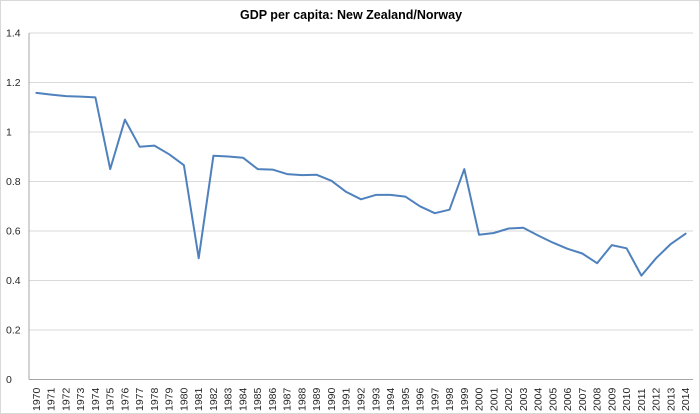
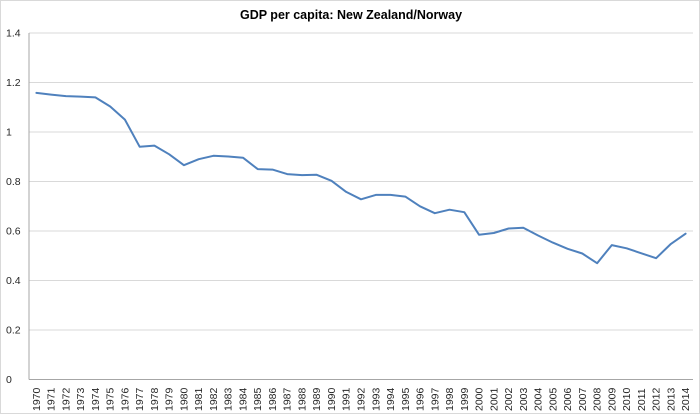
1975: 0.85 -> 1.10
1981: 0.49 -> 0.89
1999: 0.85 -> 0.68
2011: 0.42 -> 0.51
